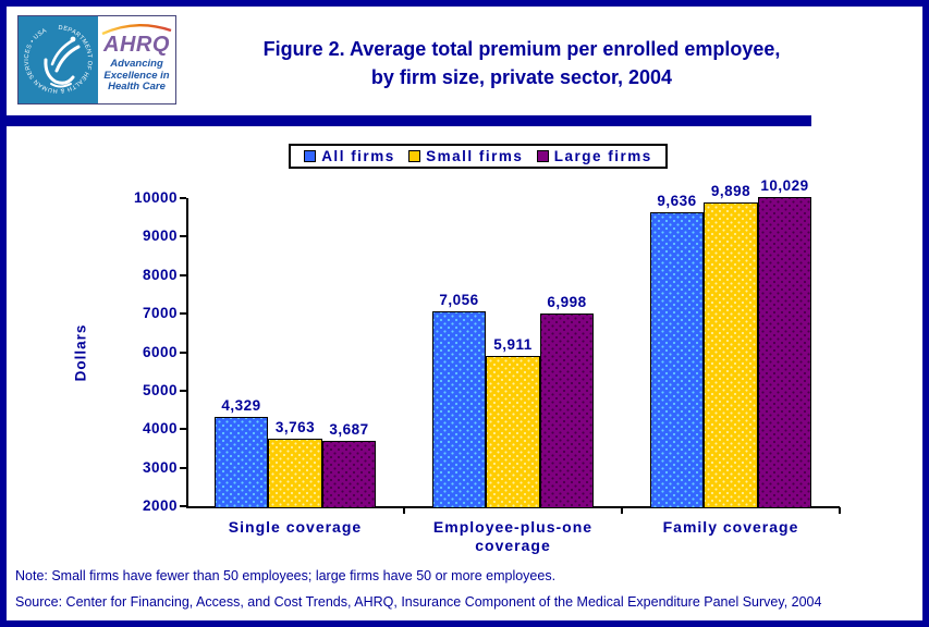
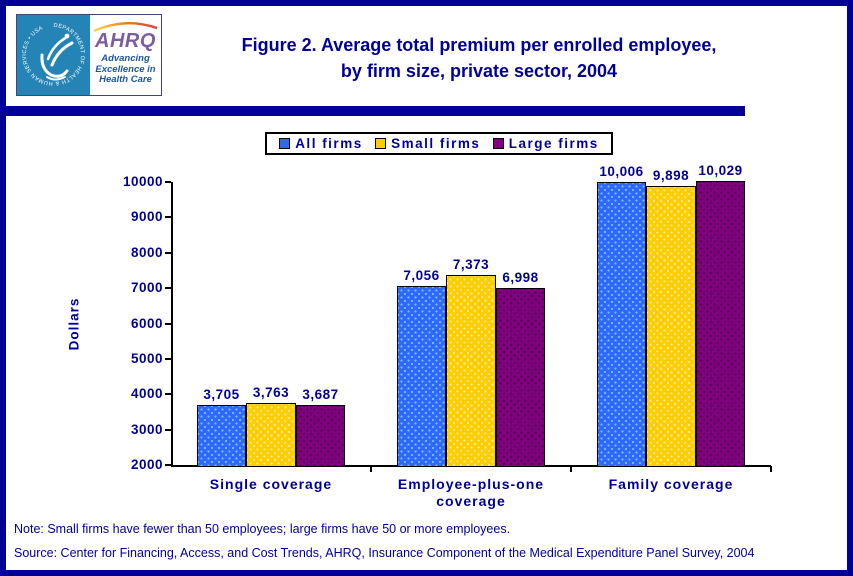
All firms/Single coverage: 4,329 -> 3,705
Small firms/Employee-plus-one coverage: 5,911 -> 7,373
All firms/Family coverage: 9,636 -> 10,006
